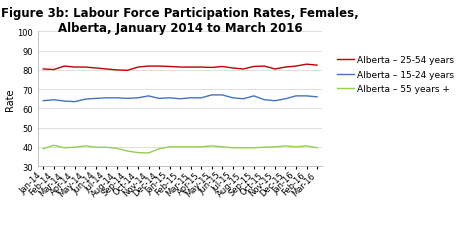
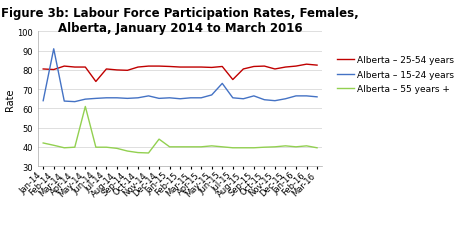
Alberta – 55 years +/Jan-14: 39 -> 42
Alberta – 15-24 years/Feb-14: 64 -> 91
Alberta – 55 years +/May-14: 40 -> 61
Alberta – 25-54 years/Jun-14: 81 -> 74
Alberta – 55 years +/Dec-14: 39 -> 44
Alberta – 15-24 years/Jun-15: 67 -> 73
Alberta – 25-54 years/Jul-15: 81 -> 75
